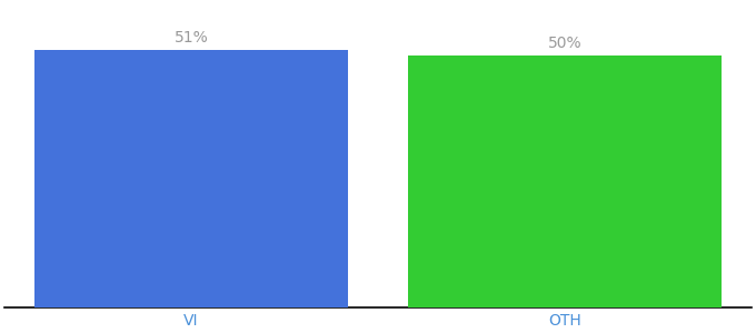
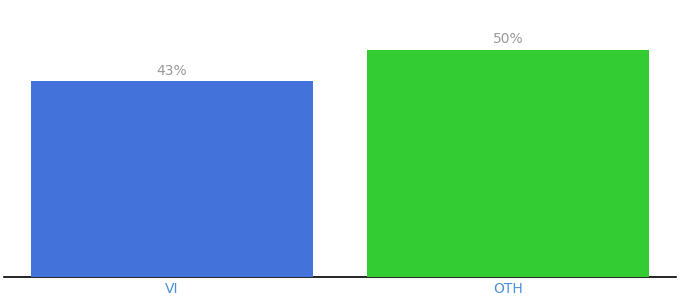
VI: 51% -> 43%
